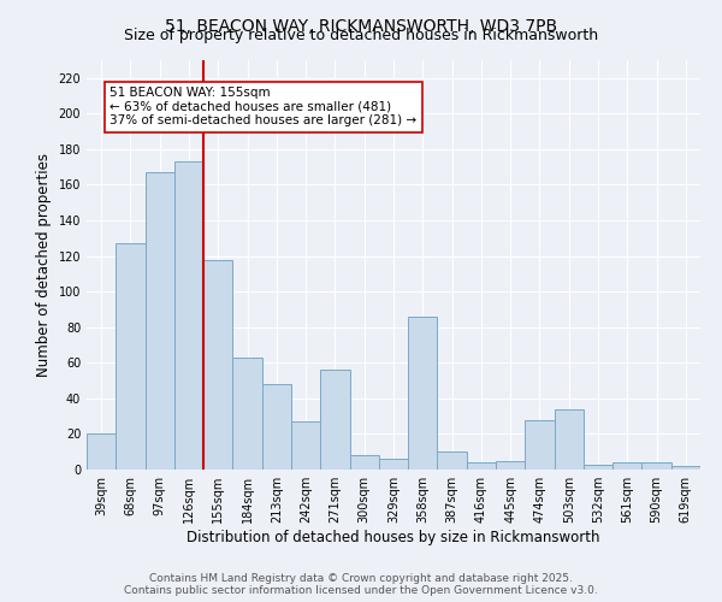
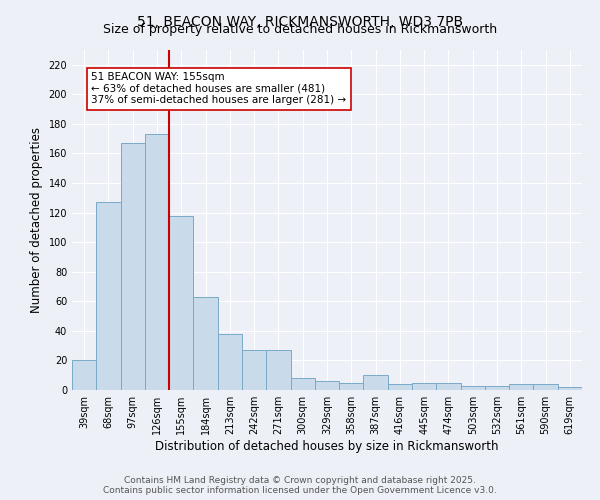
213sqm: 48 -> 38
271sqm: 56 -> 27
358sqm: 86 -> 5
474sqm: 28 -> 5
503sqm: 34 -> 3
